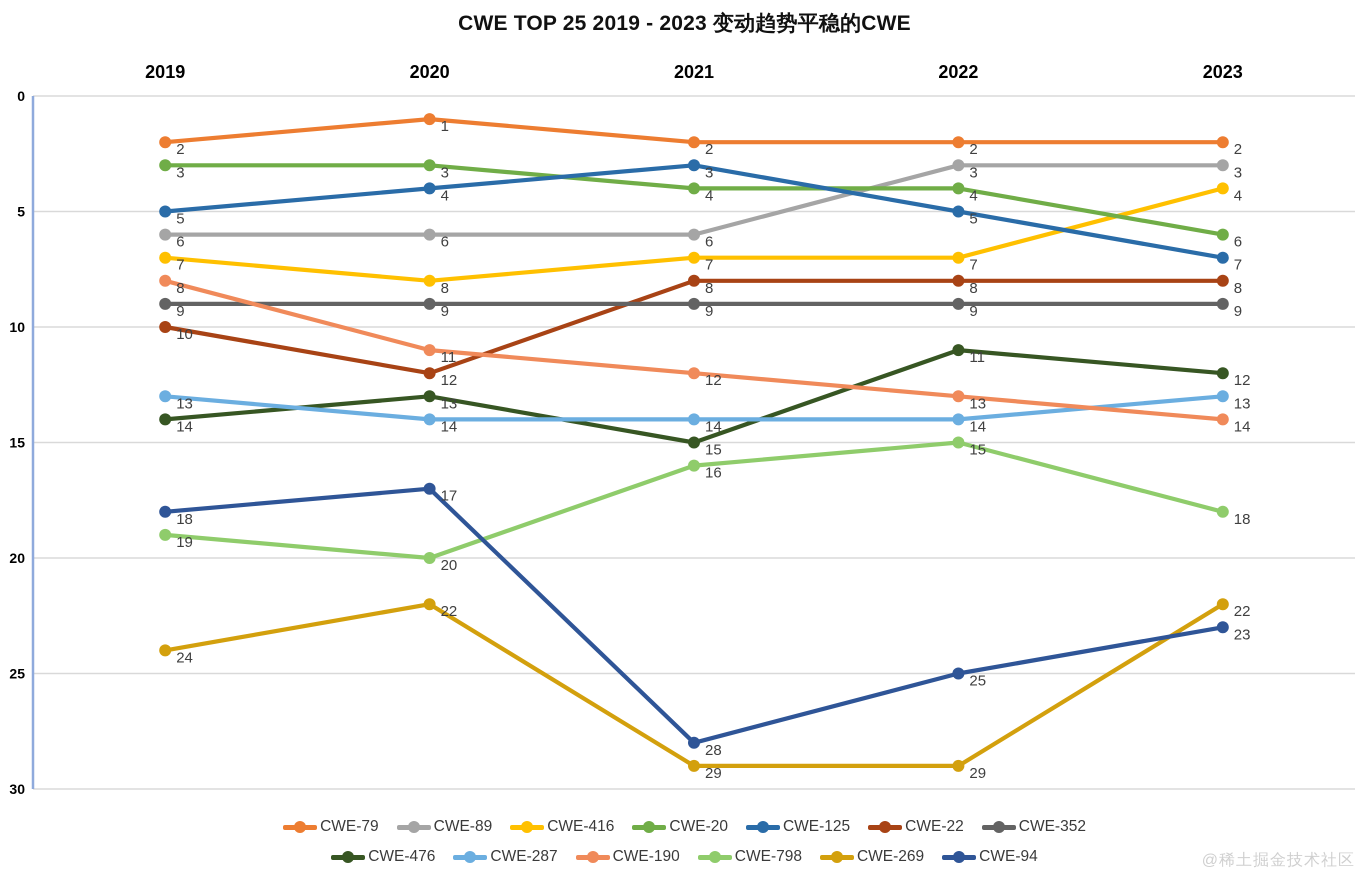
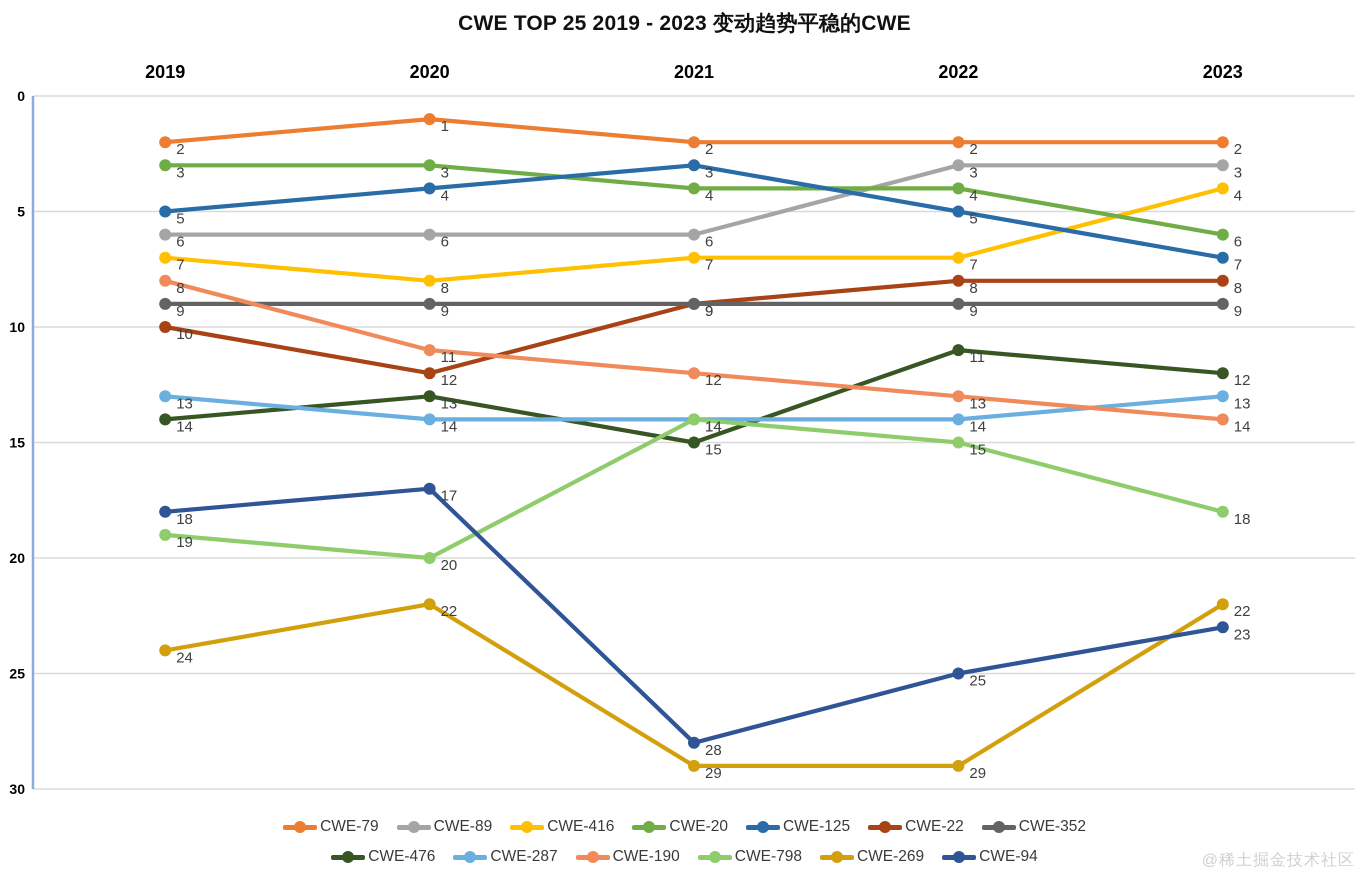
CWE-22/2021: 8 -> 9
CWE-798/2021: 16 -> 14
